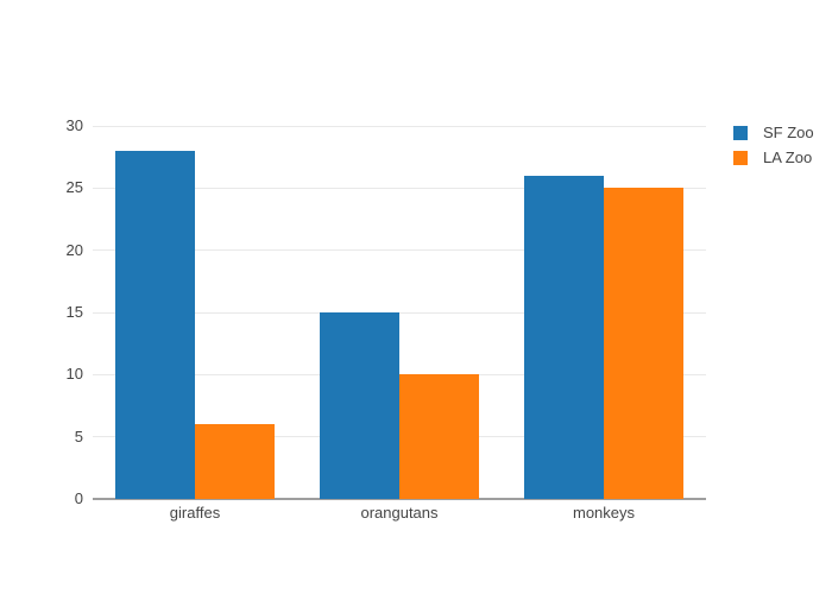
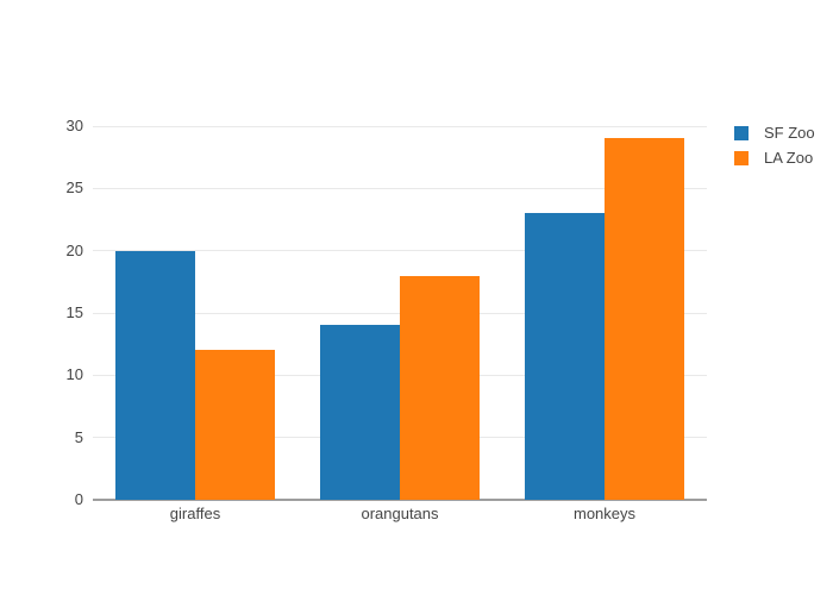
SF Zoo/giraffes: 28 -> 20
LA Zoo/giraffes: 6 -> 12
SF Zoo/orangutans: 15 -> 14
LA Zoo/orangutans: 10 -> 18
SF Zoo/monkeys: 26 -> 23
LA Zoo/monkeys: 25 -> 29
